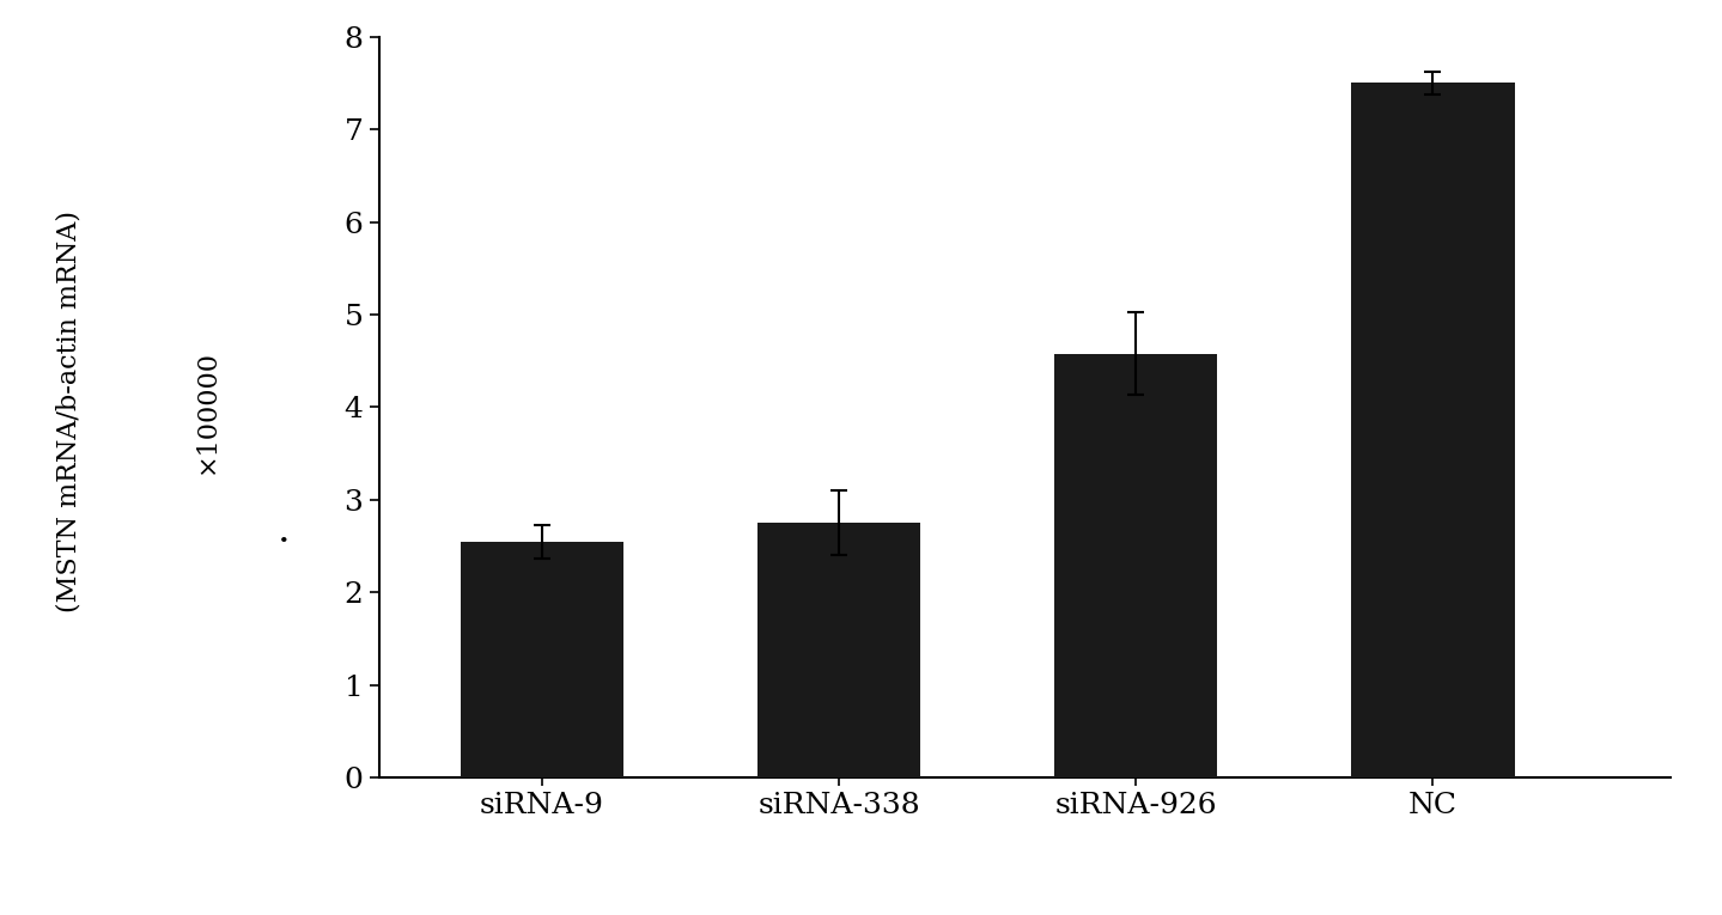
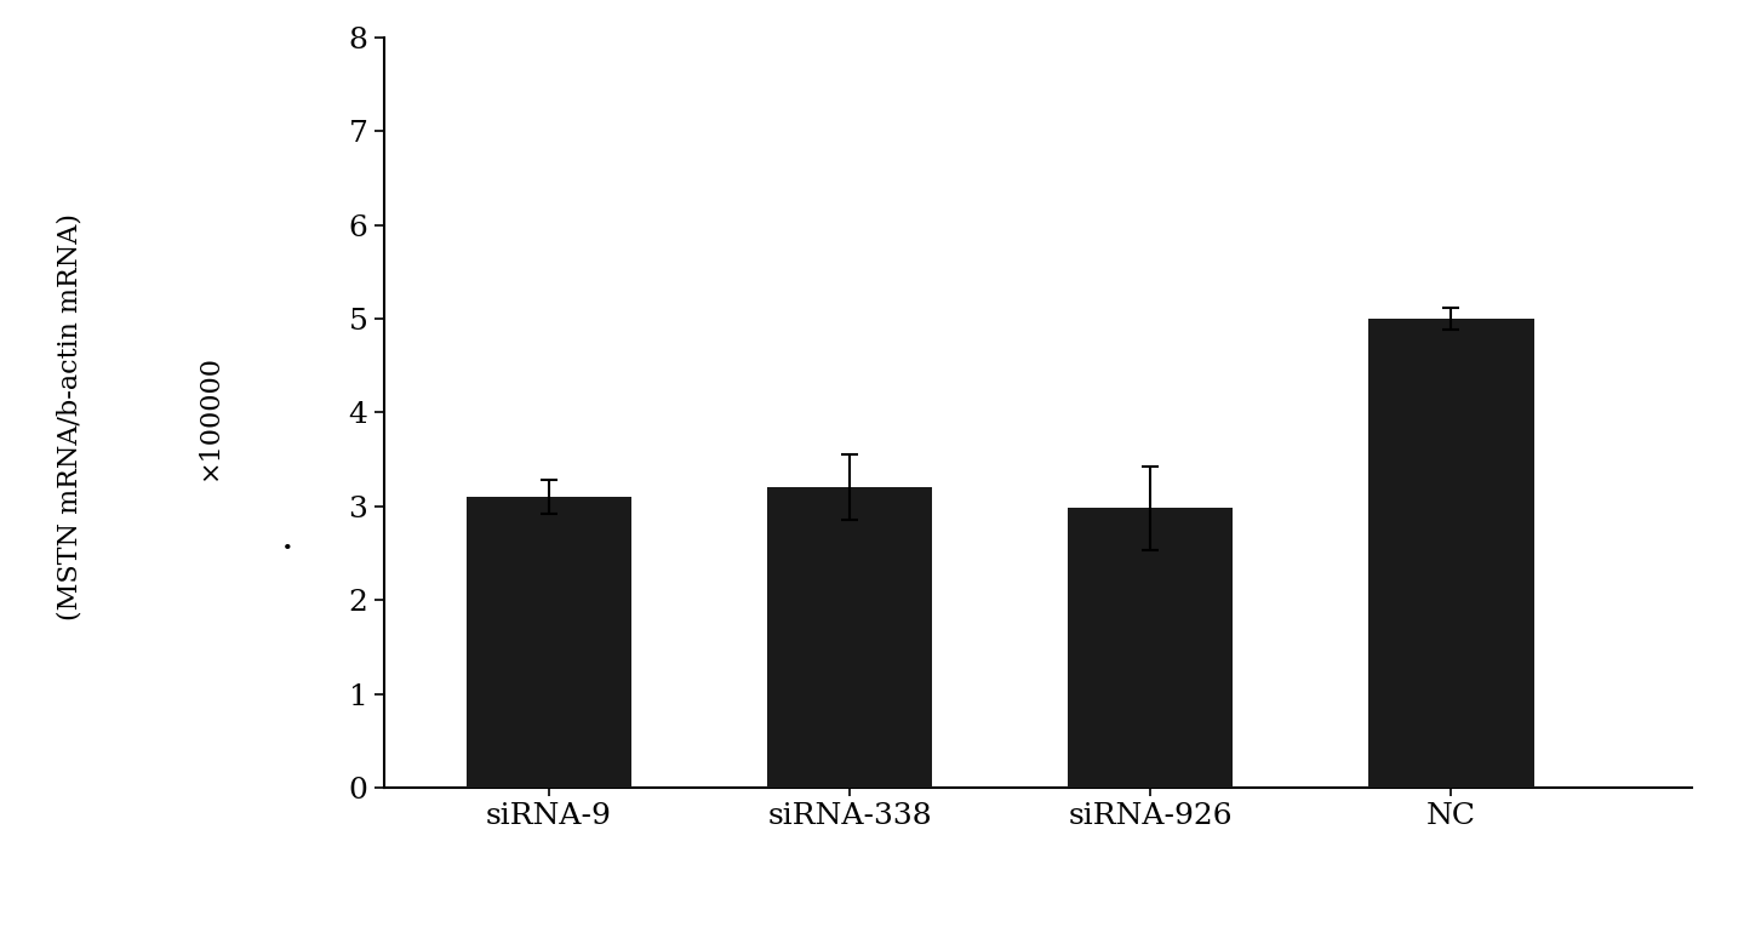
siRNA-9: 2.55 -> 3.10
siRNA-338: 2.75 -> 3.20
siRNA-926: 4.58 -> 2.98
NC: 7.50 -> 5.00
